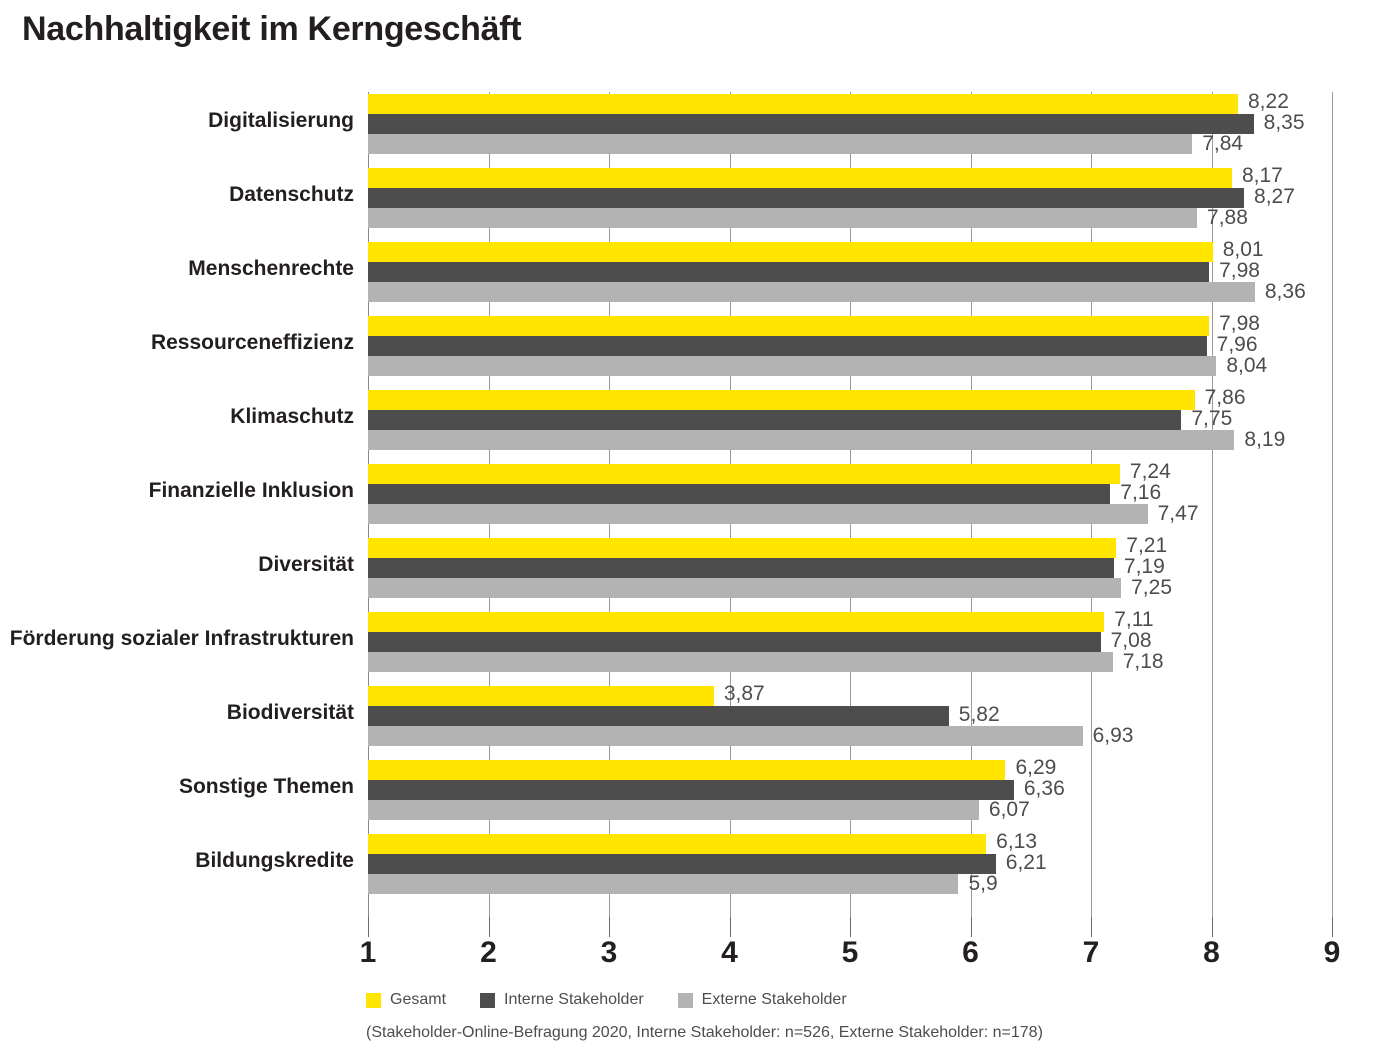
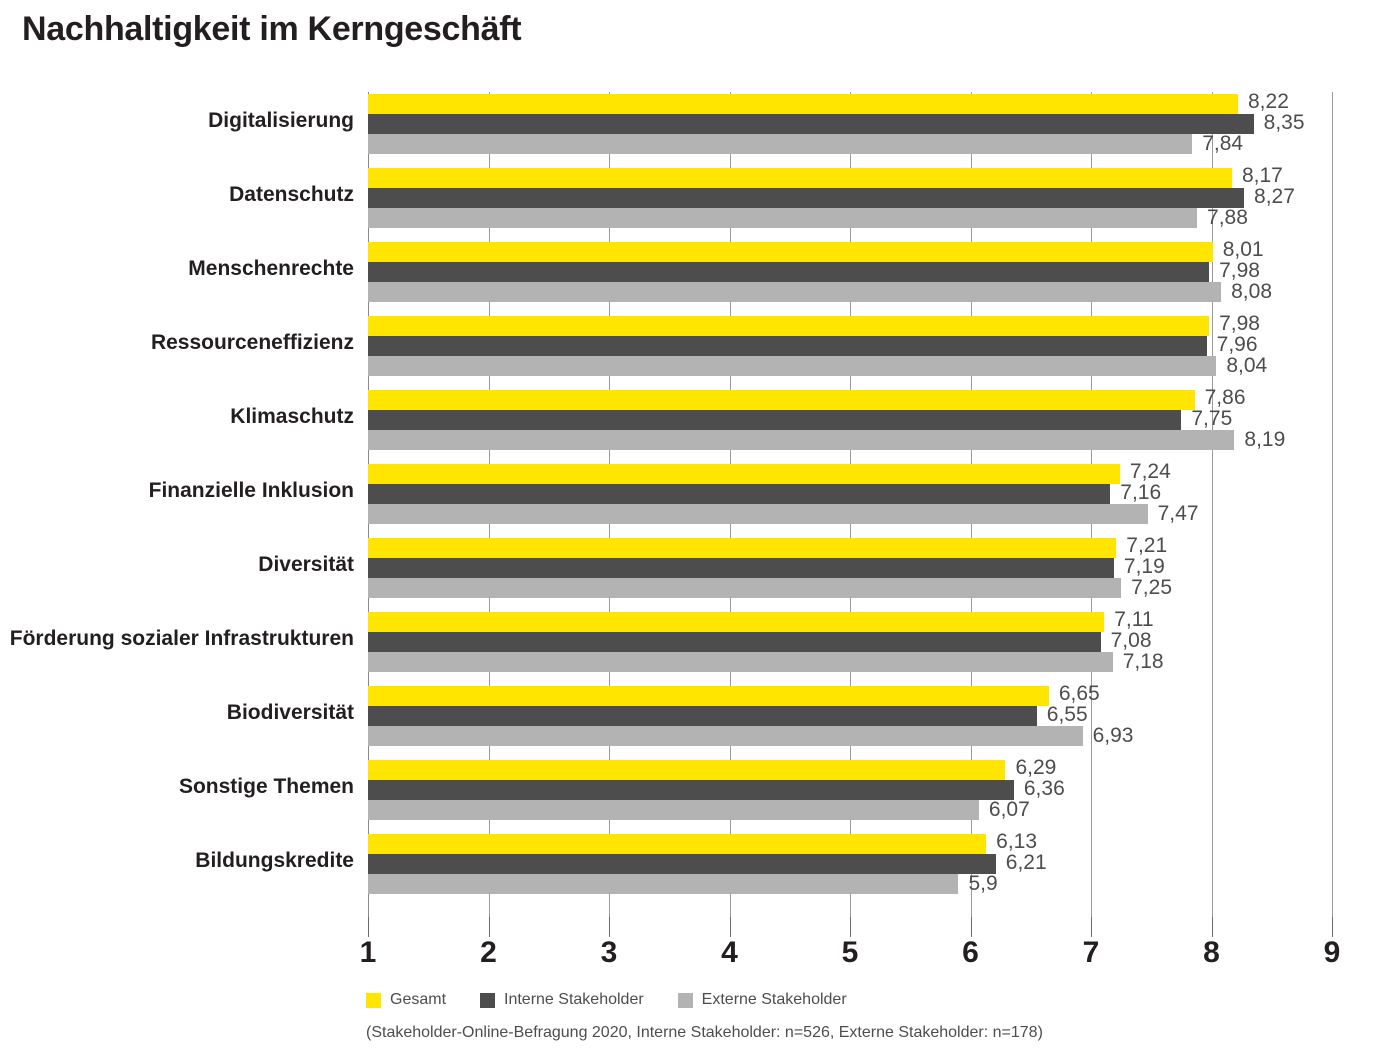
Externe Stakeholder/Menschenrechte: 8,36 -> 8,08
Gesamt/Biodiversität: 3,87 -> 6,65
Interne Stakeholder/Biodiversität: 5,82 -> 6,55
